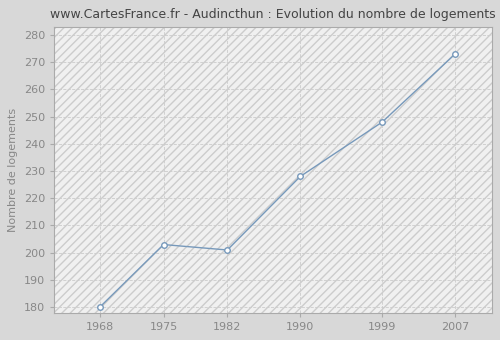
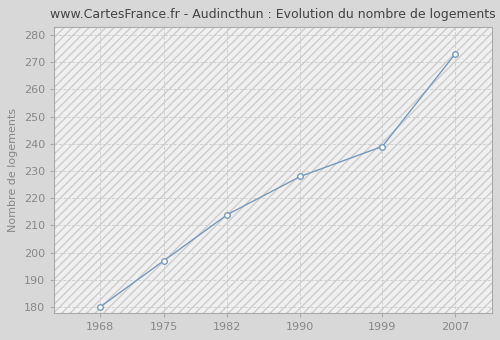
1975: 203 -> 197
1982: 201 -> 214
1999: 248 -> 239
